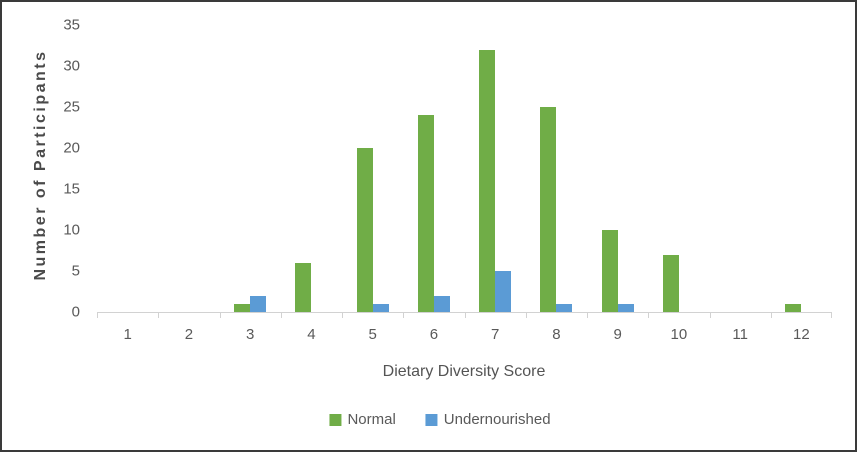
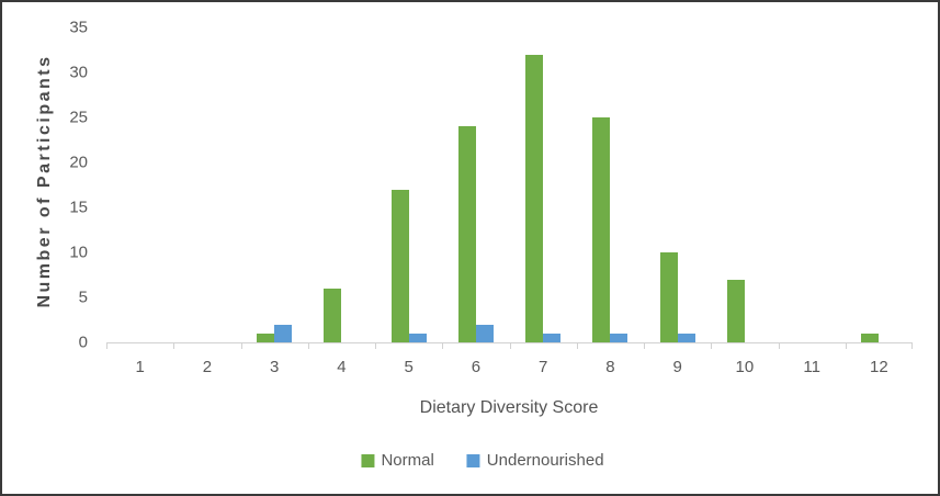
Normal/5: 20 -> 17
Undernourished/7: 5 -> 1
